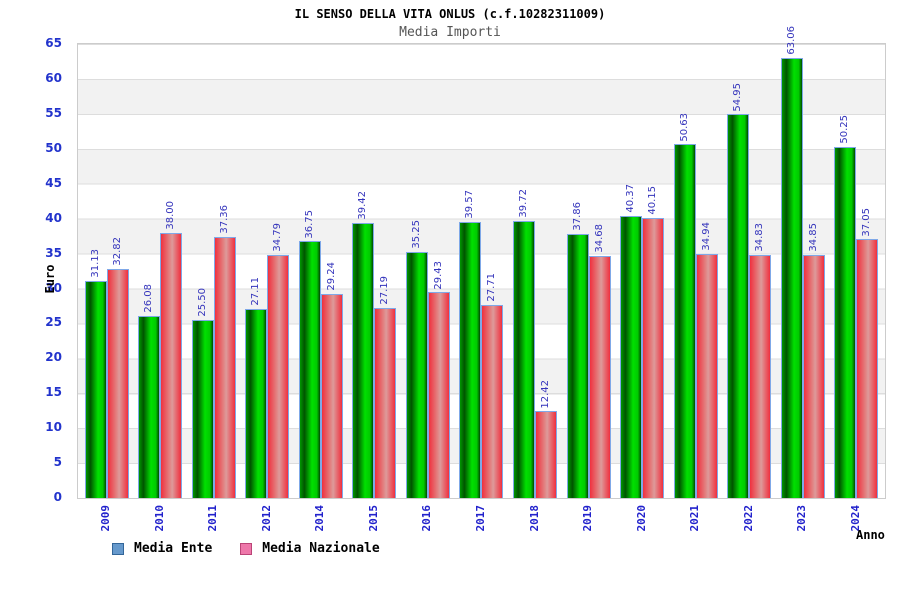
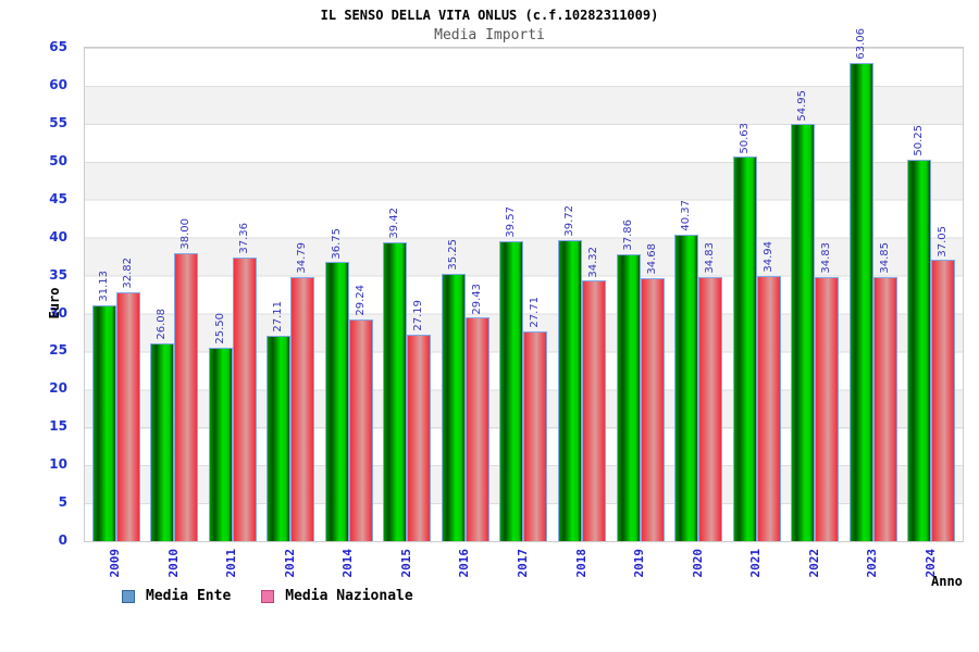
Media Nazionale/2018: 12.42 -> 34.32
Media Nazionale/2020: 40.15 -> 34.83
